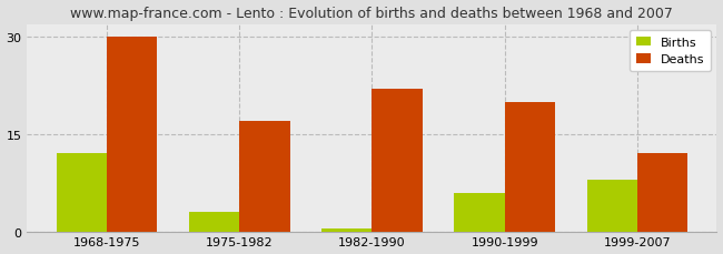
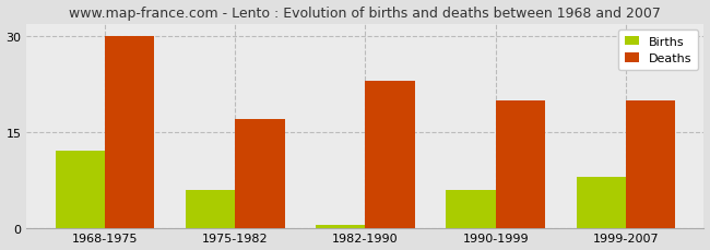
Births/1975-1982: 3.0 -> 6.0
Deaths/1982-1990: 22 -> 23
Deaths/1999-2007: 12 -> 20
